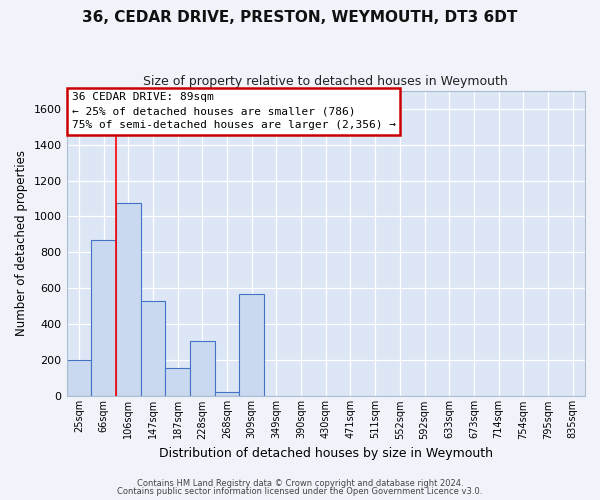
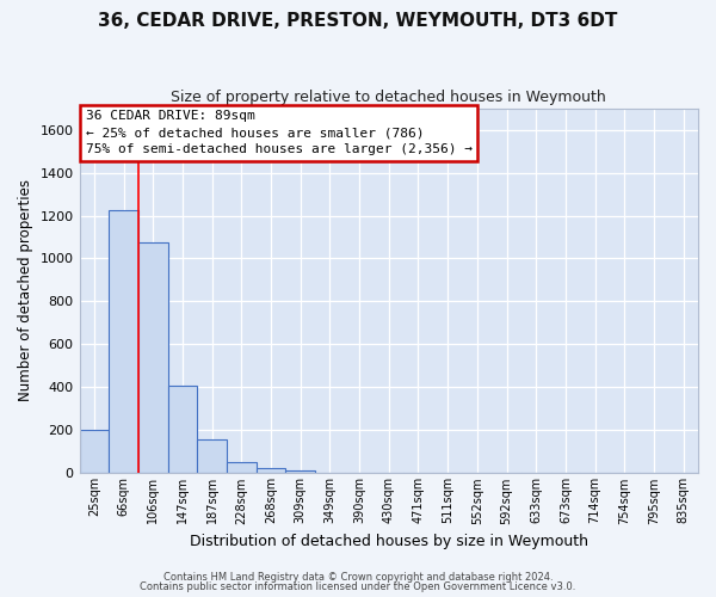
66sqm: 870 -> 1220
147sqm: 530 -> 410
228sqm: 310 -> 50
309sqm: 570 -> 20
